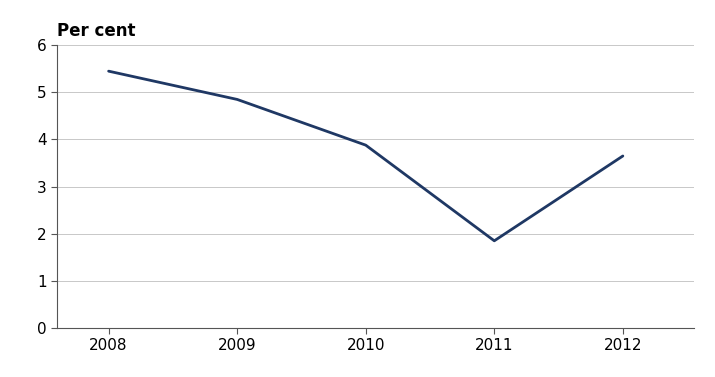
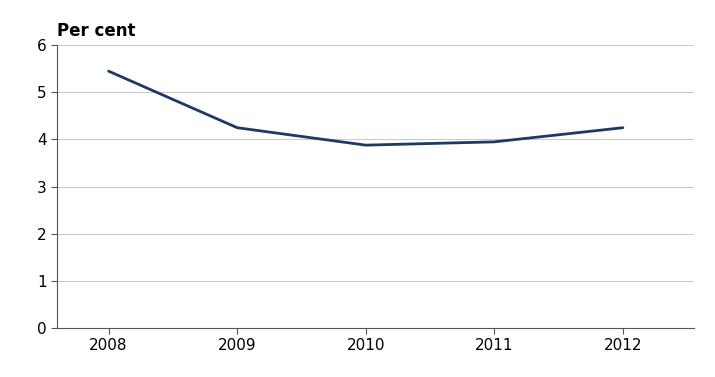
2009: 4.85 -> 4.25
2011: 1.85 -> 3.95
2012: 3.65 -> 4.25
